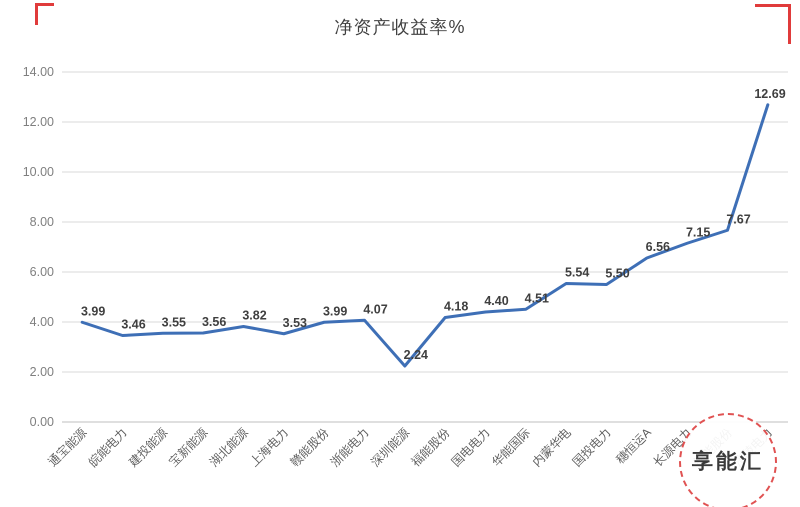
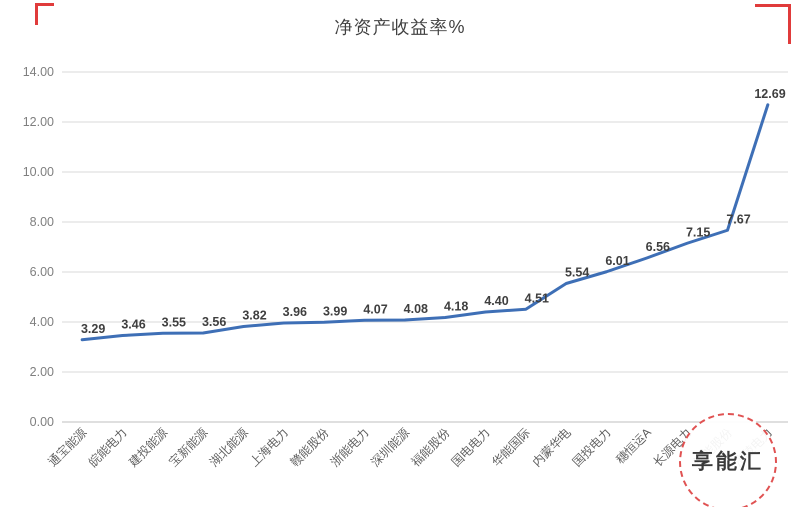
通宝能源: 3.99 -> 3.29
上海电力: 3.53 -> 3.96
深圳能源: 2.24 -> 4.08
国投电力: 5.50 -> 6.01
